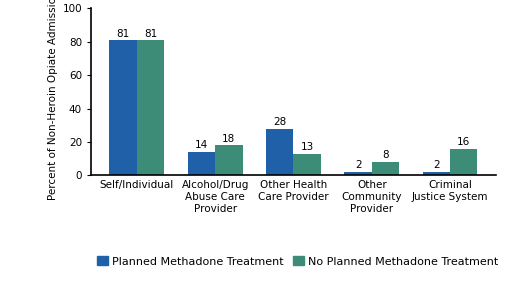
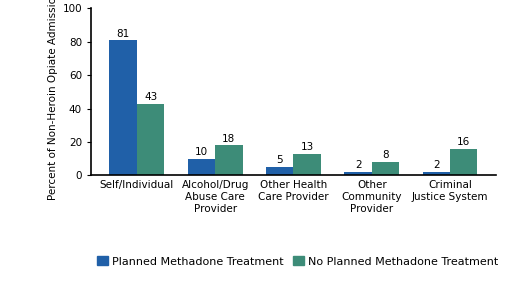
No Planned Methadone Treatment/Self/Individual: 81 -> 43
Planned Methadone Treatment/Alcohol/Drug Abuse Care Provider: 14 -> 10
Planned Methadone Treatment/Other Health Care Provider: 28 -> 5
